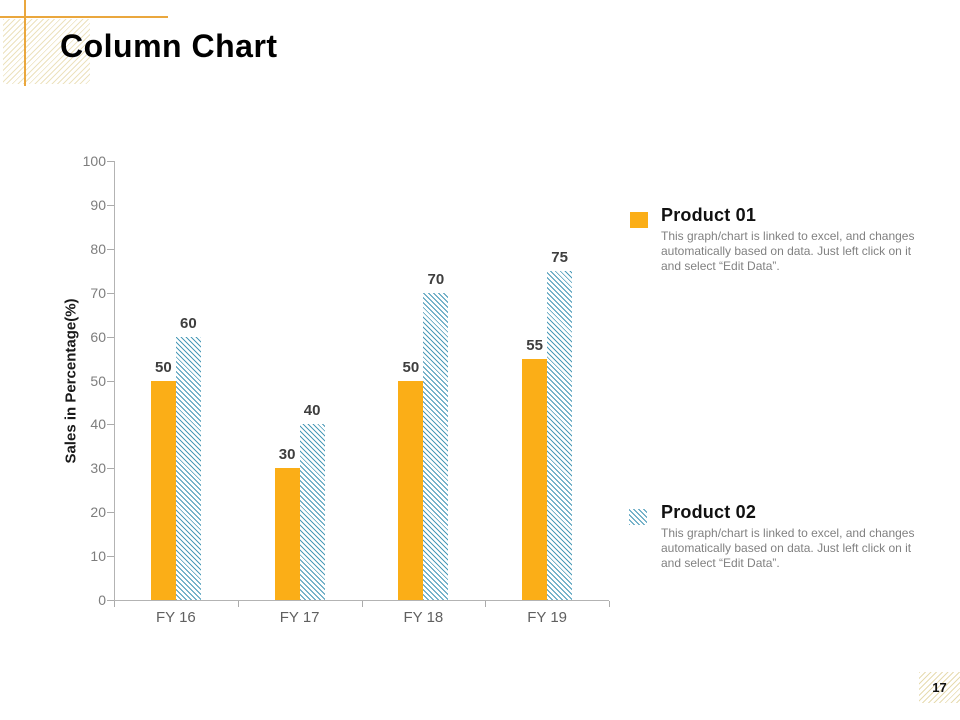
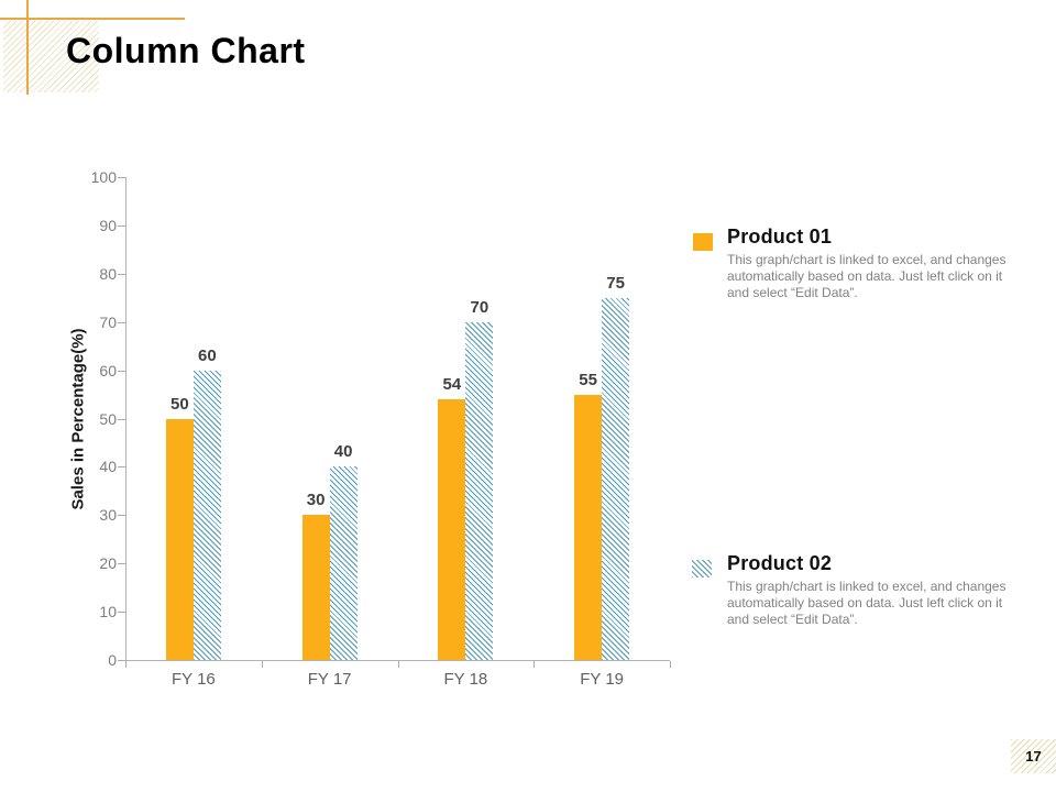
Product 01/FY 18: 50 -> 54
